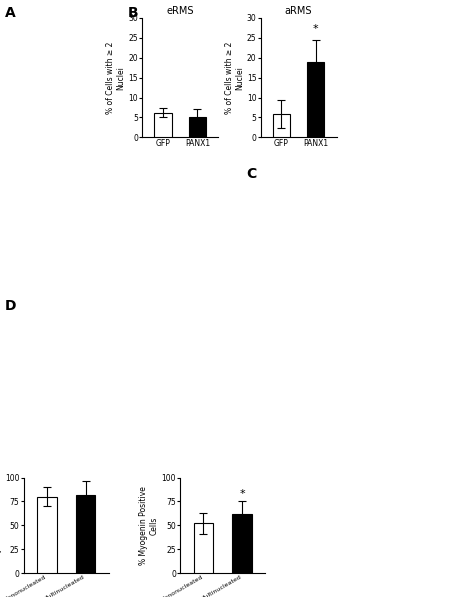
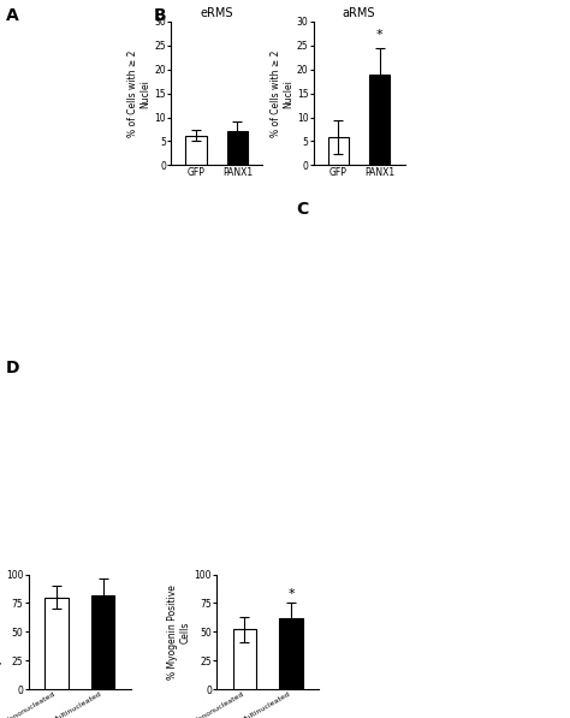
eRMS/PANX1: 5.0 -> 7.2
